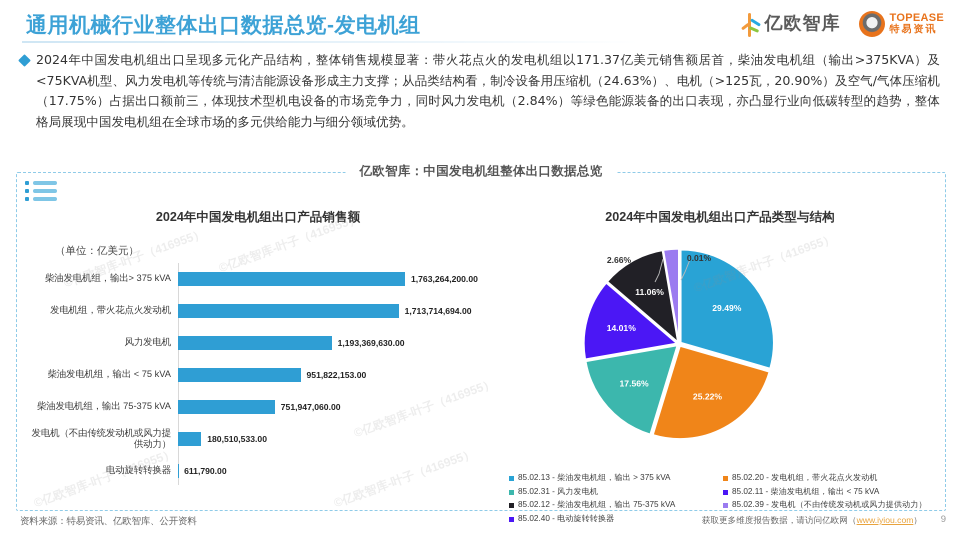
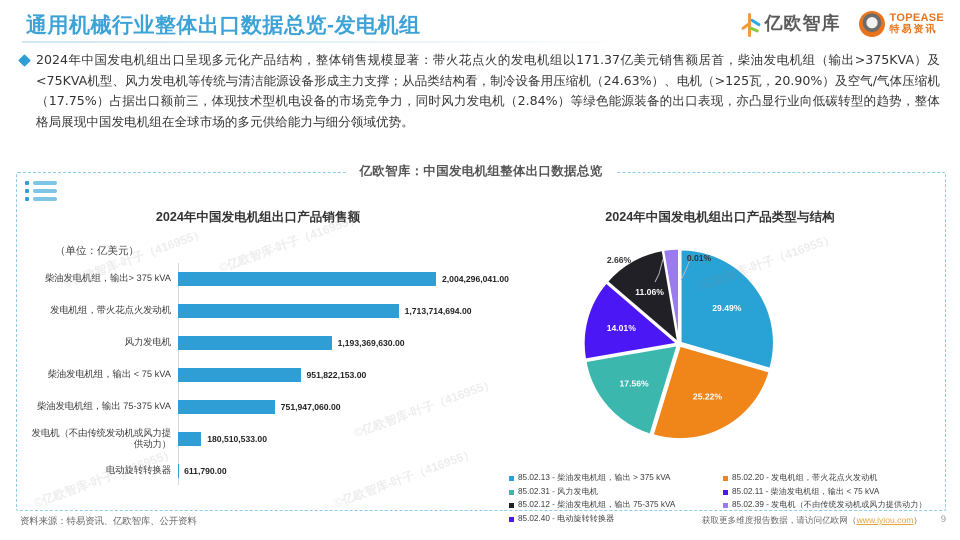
2024年中国发电机组出口产品销售额/柴油发电机组，输出> 375 kVA: 1,763,264,200.00 -> 2,004,296,041.00
